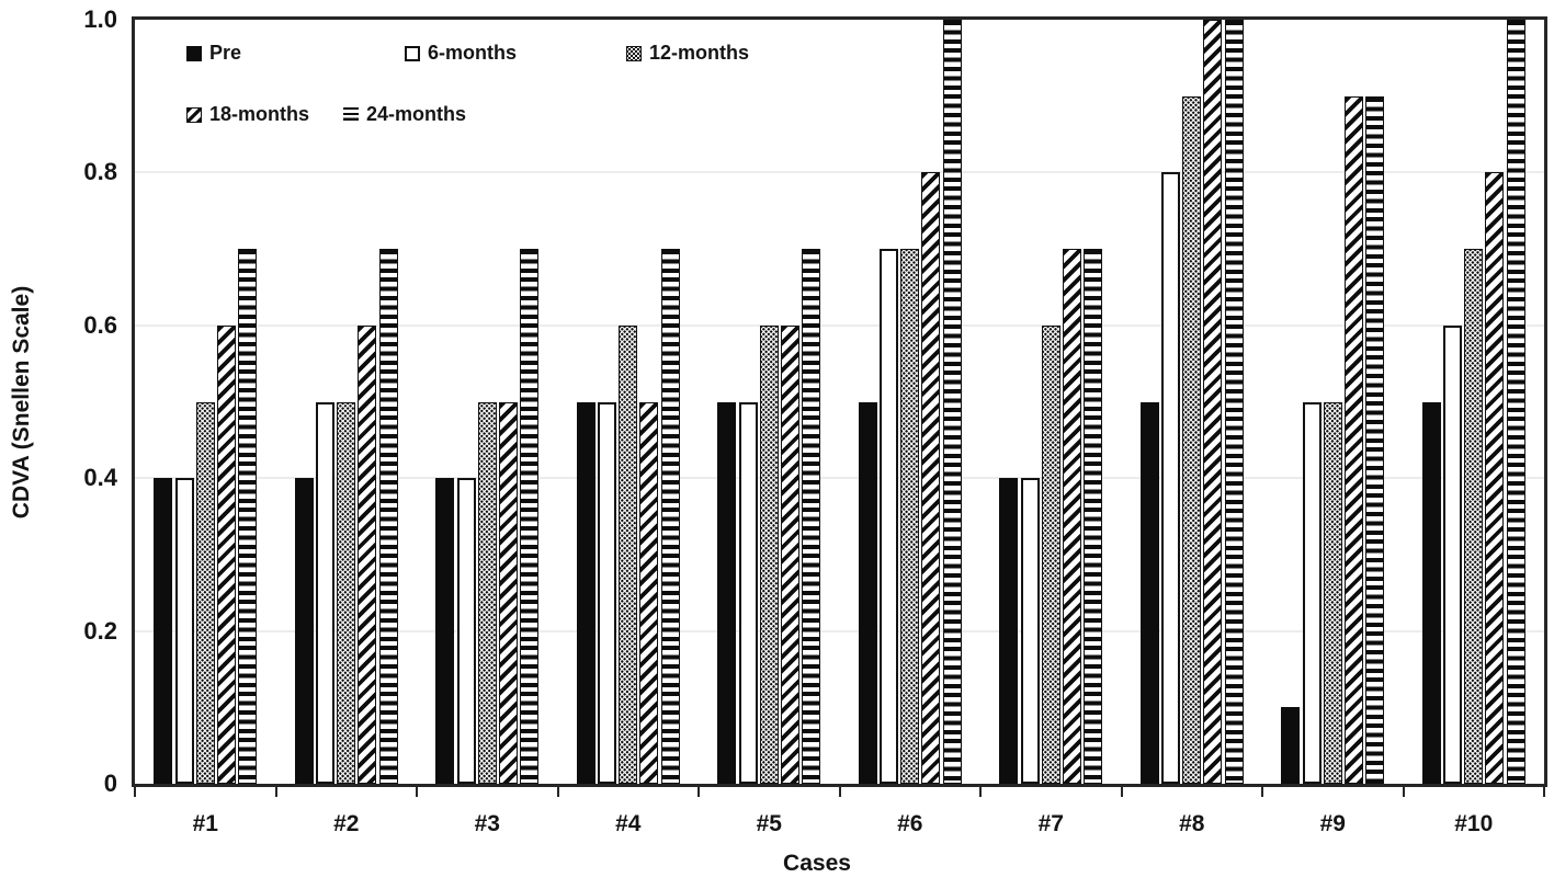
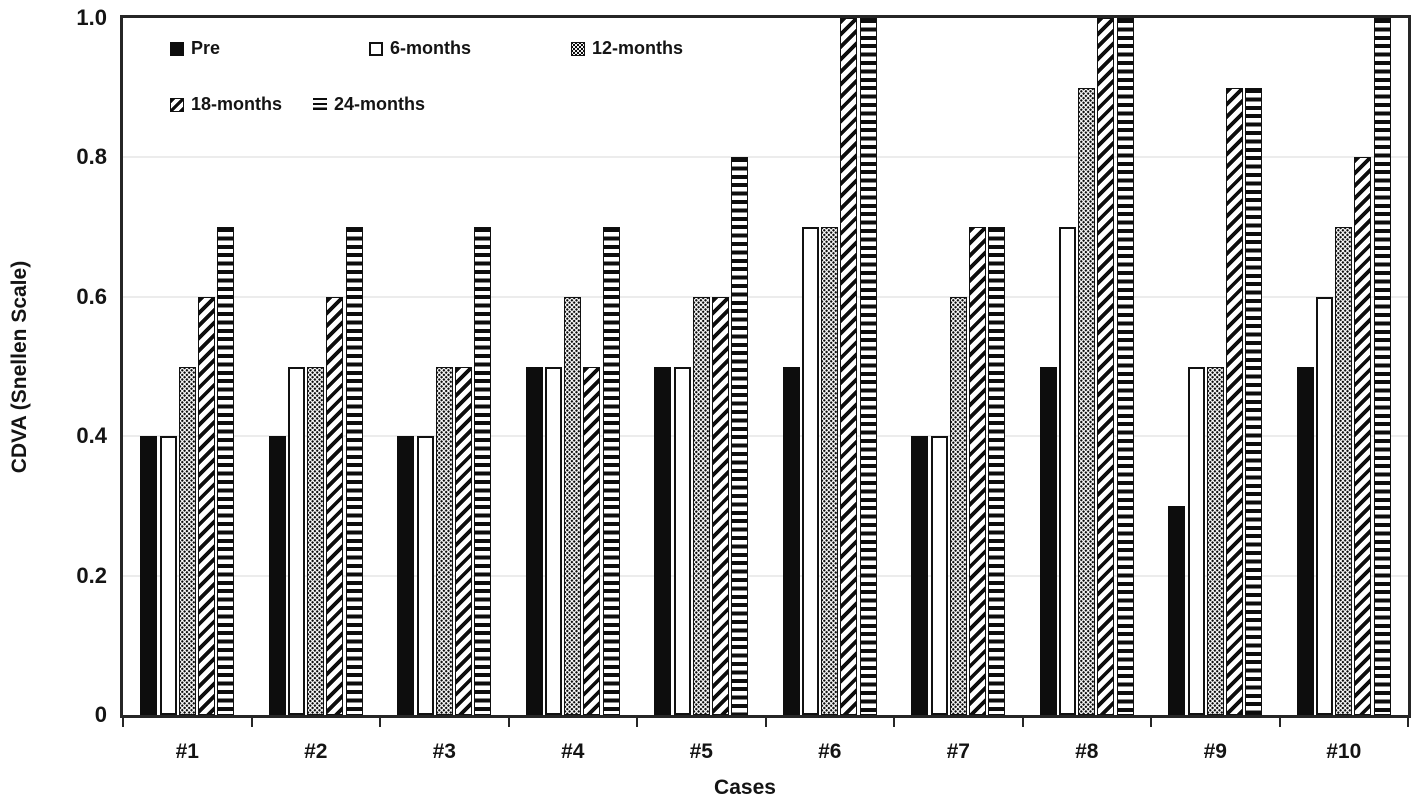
24-months/#5: 0.7 -> 0.8
18-months/#6: 0.8 -> 1.0
6-months/#8: 0.8 -> 0.7
Pre/#9: 0.1 -> 0.3
